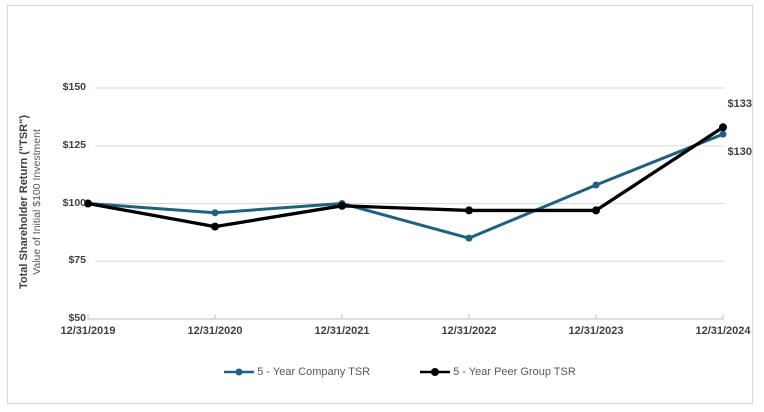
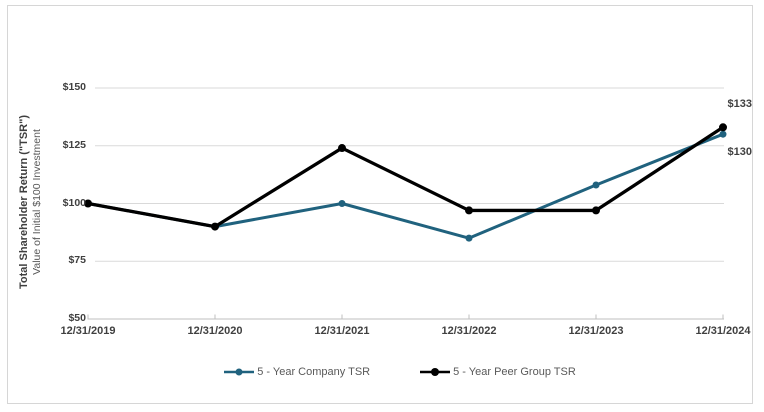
5 - Year Company TSR/12/31/2020: $96 -> $90
5 - Year Peer Group TSR/12/31/2021: $99 -> $124
